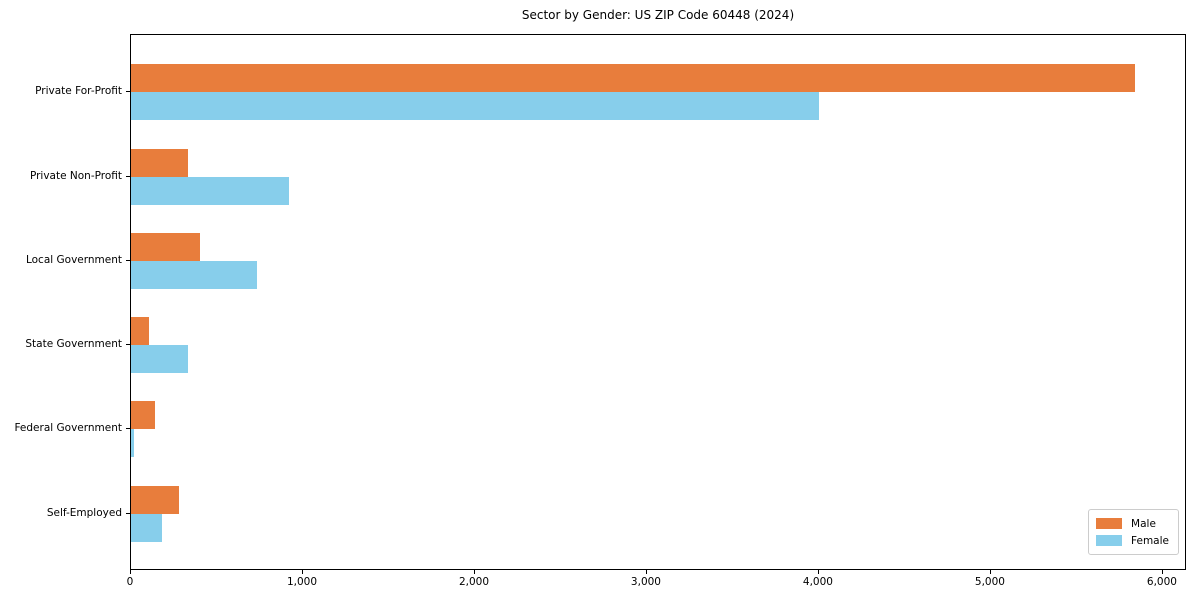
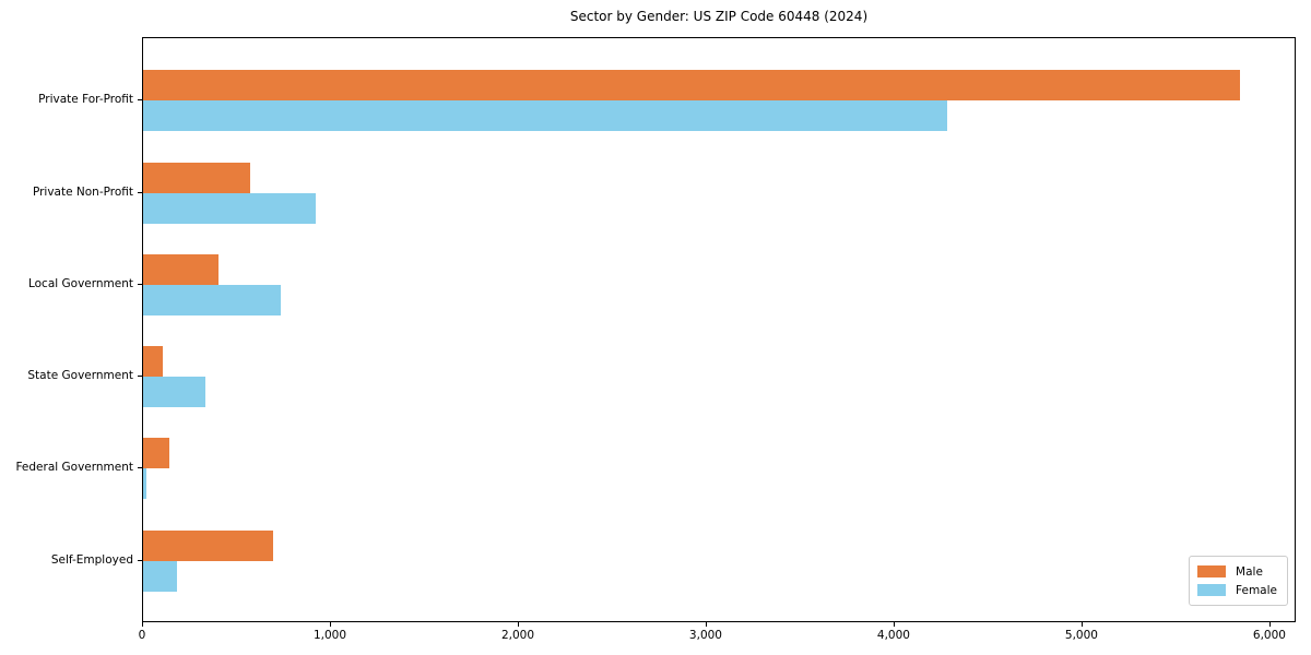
Female/Private For-Profit: 4000 -> 4280
Male/Private Non-Profit: 330 -> 570
Male/Self-Employed: 280 -> 690
